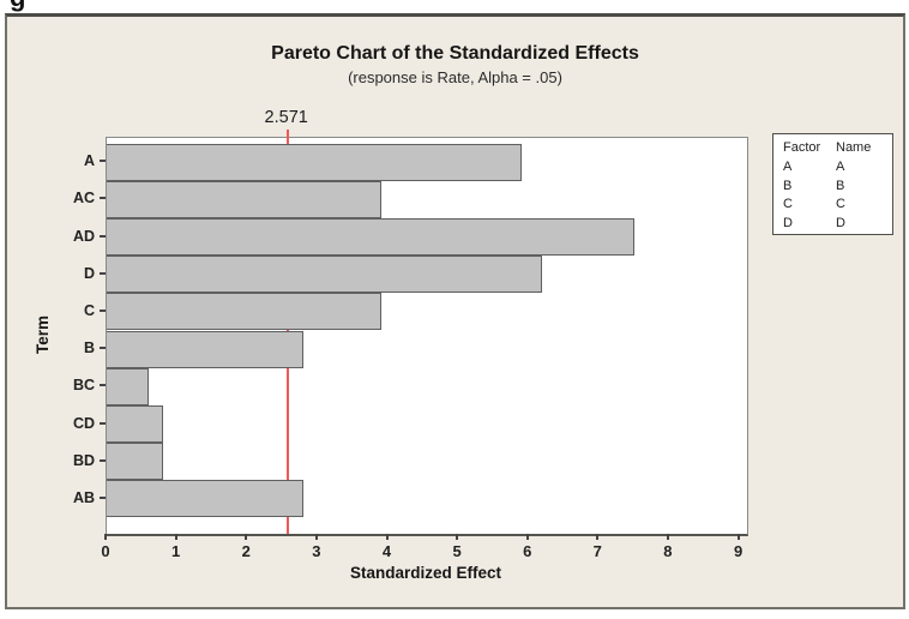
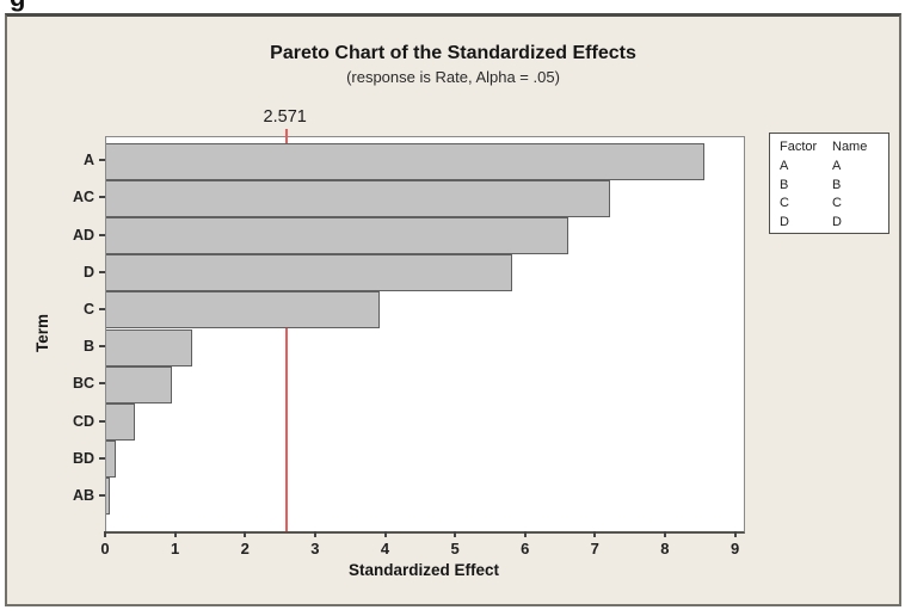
A: 5.9 -> 8.6
AC: 3.9 -> 7.2
AD: 7.5 -> 6.6
D: 6.2 -> 5.8
B: 2.8 -> 1.2
BC: 0.6 -> 0.9
CD: 0.8 -> 0.4
BD: 0.8 -> 0.1
AB: 2.8 -> 0.1
